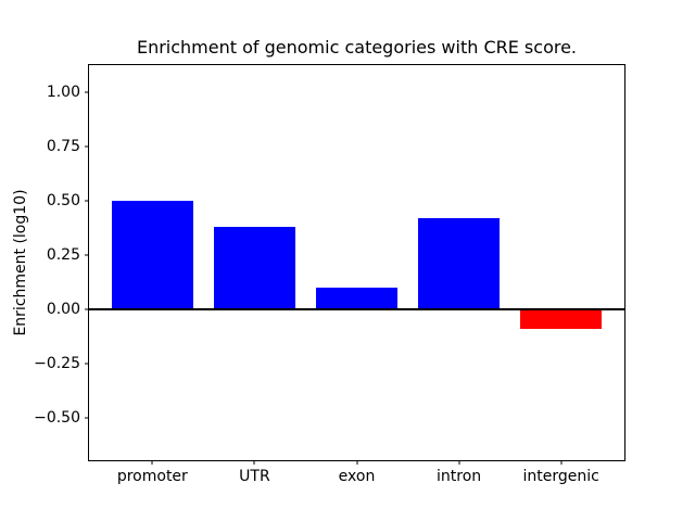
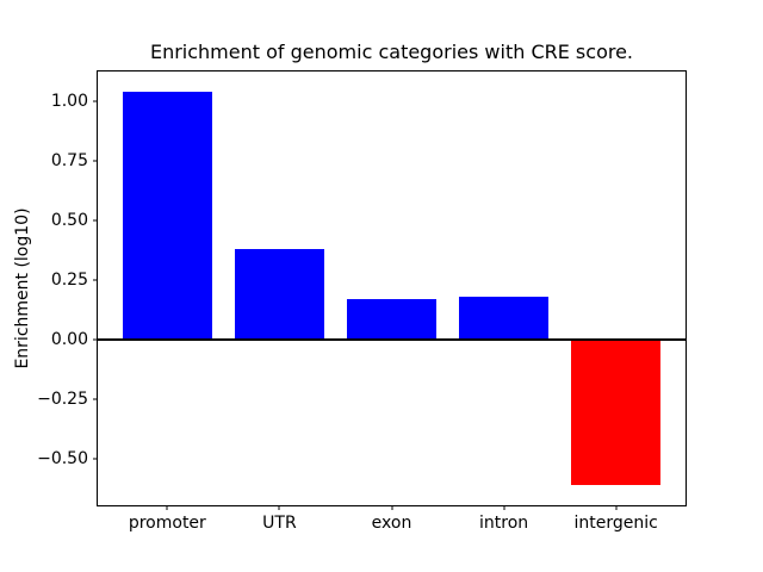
promoter: 0.50 -> 1.04
exon: 0.10 -> 0.17
intron: 0.42 -> 0.18
intergenic: -0.09 -> -0.61
